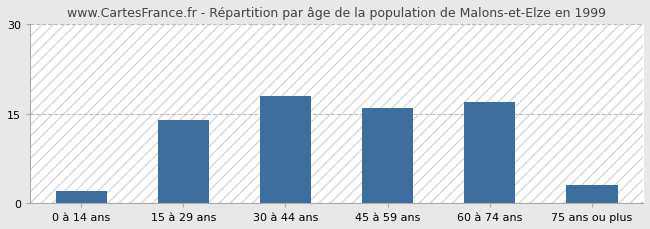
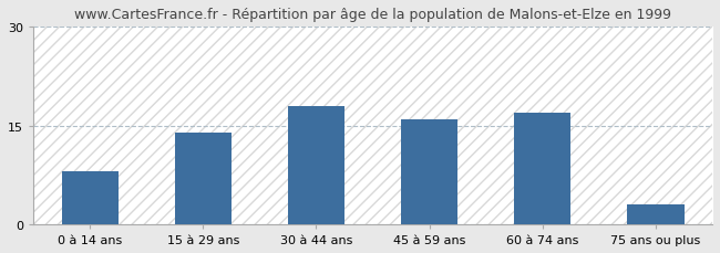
0 à 14 ans: 2 -> 8
